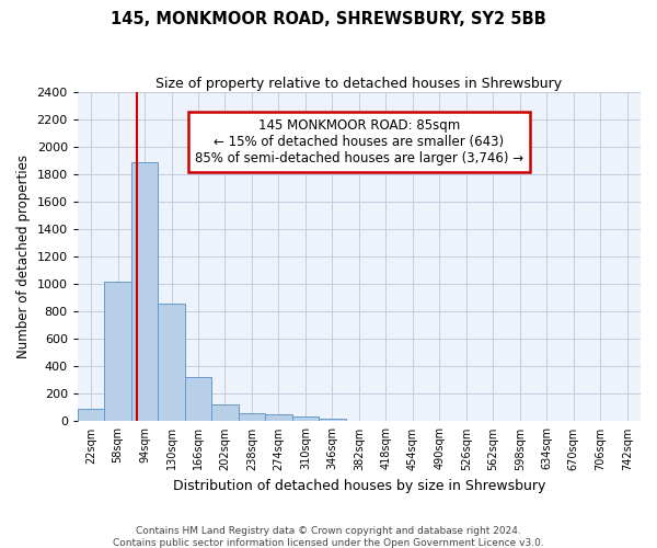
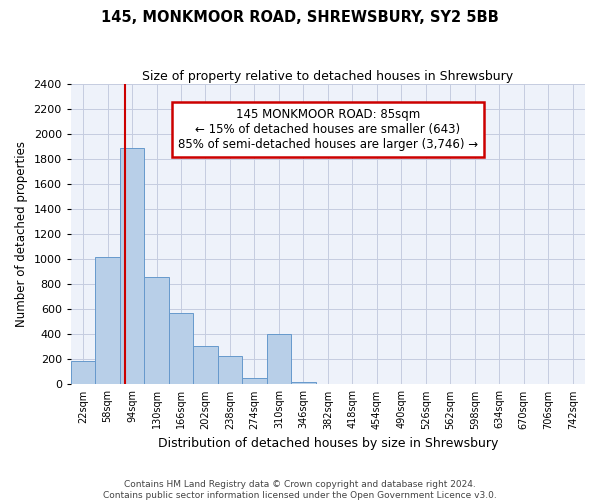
22sqm: 90 -> 190
166sqm: 320 -> 570
202sqm: 120 -> 310
238sqm: 60 -> 230
310sqm: 40 -> 400
